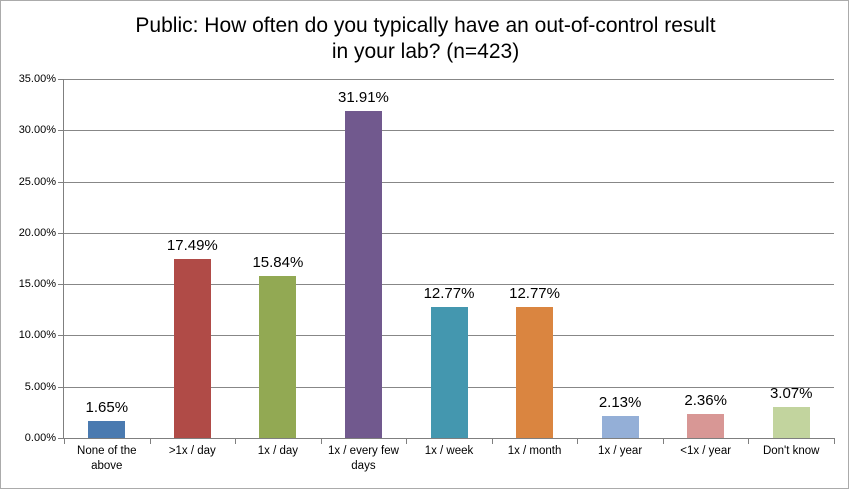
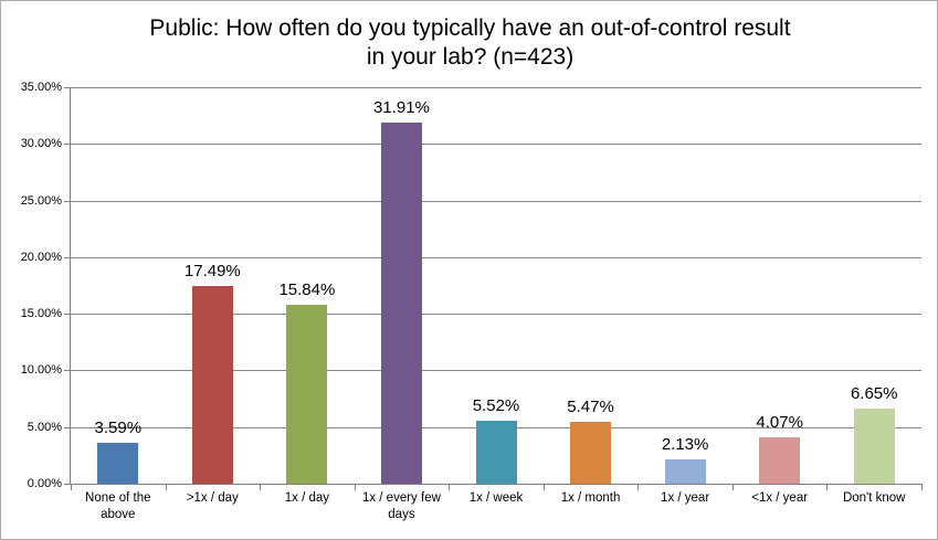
None of the above: 1.65% -> 3.59%
1x / week: 12.77% -> 5.52%
1x / month: 12.77% -> 5.47%
<1x / year: 2.36% -> 4.07%
Don't know: 3.07% -> 6.65%
